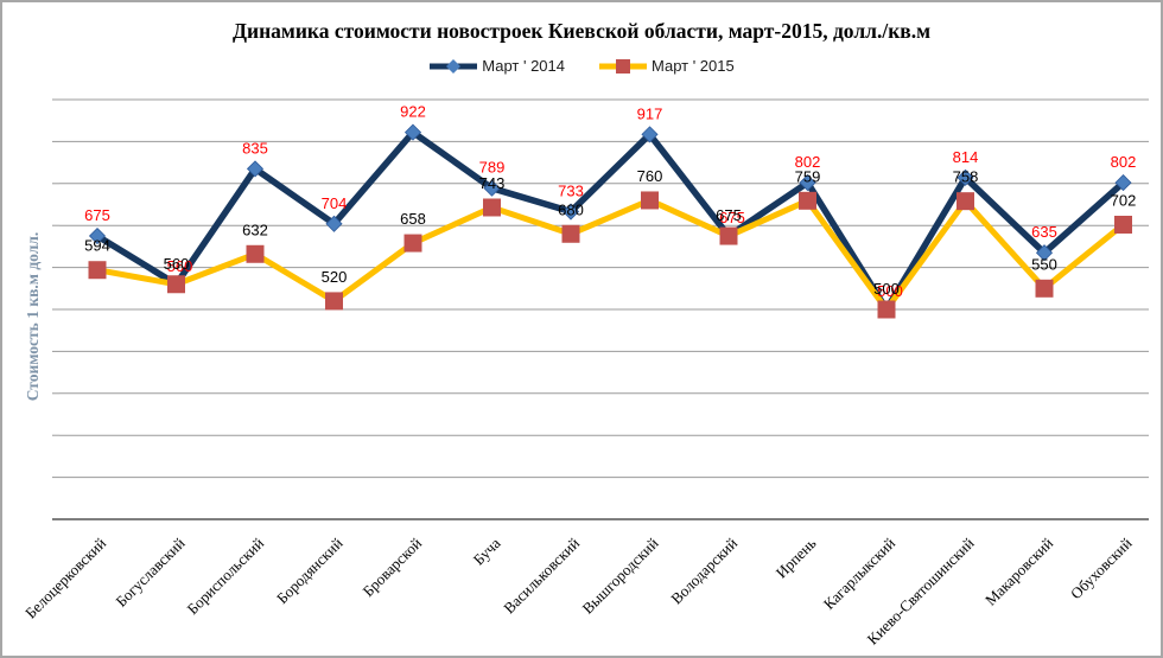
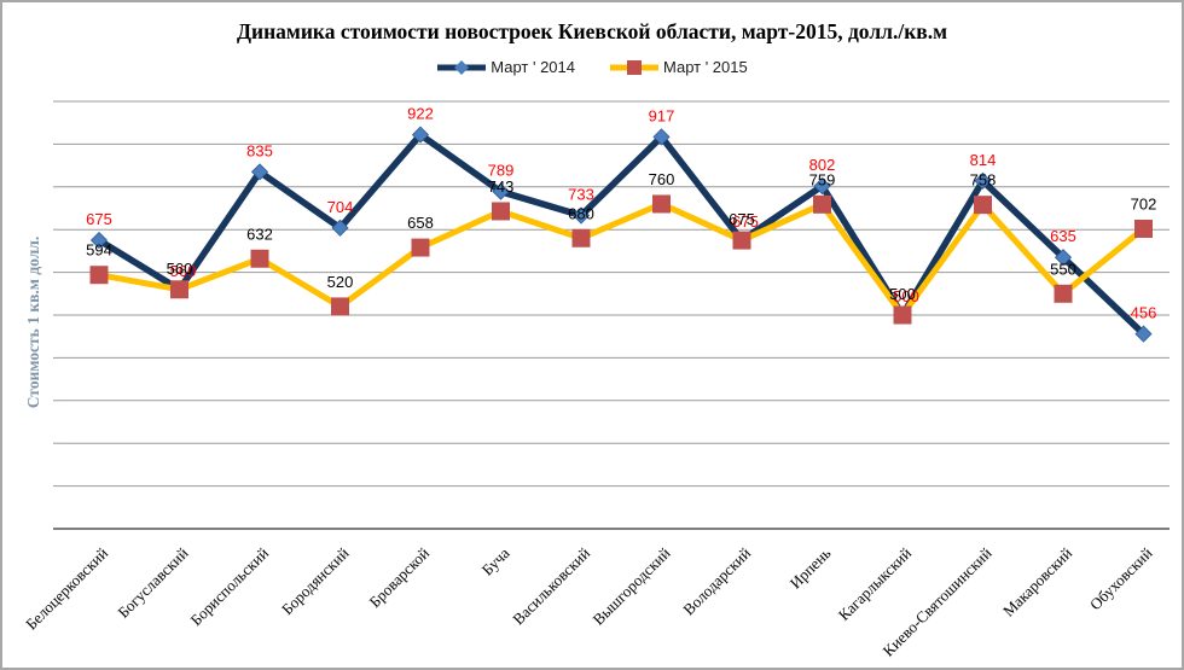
Март ' 2014/Обуховский: 802 -> 456
